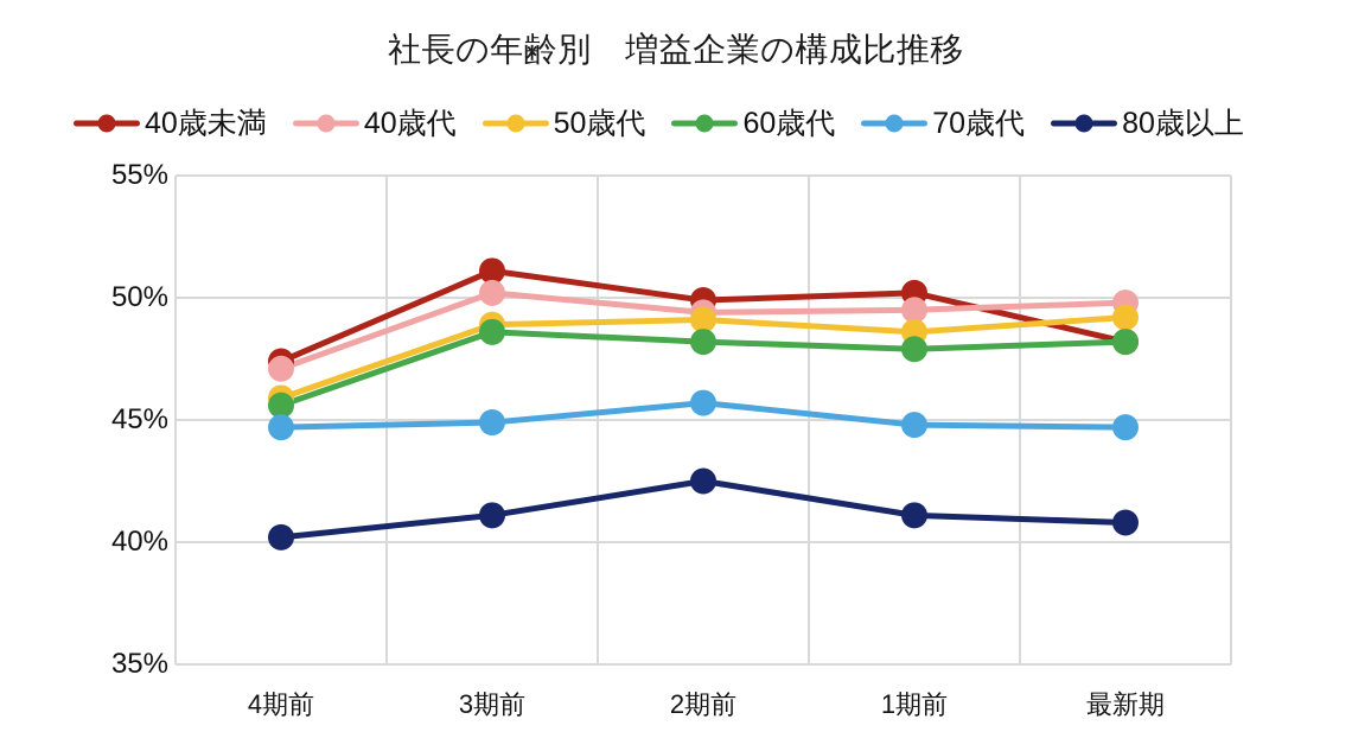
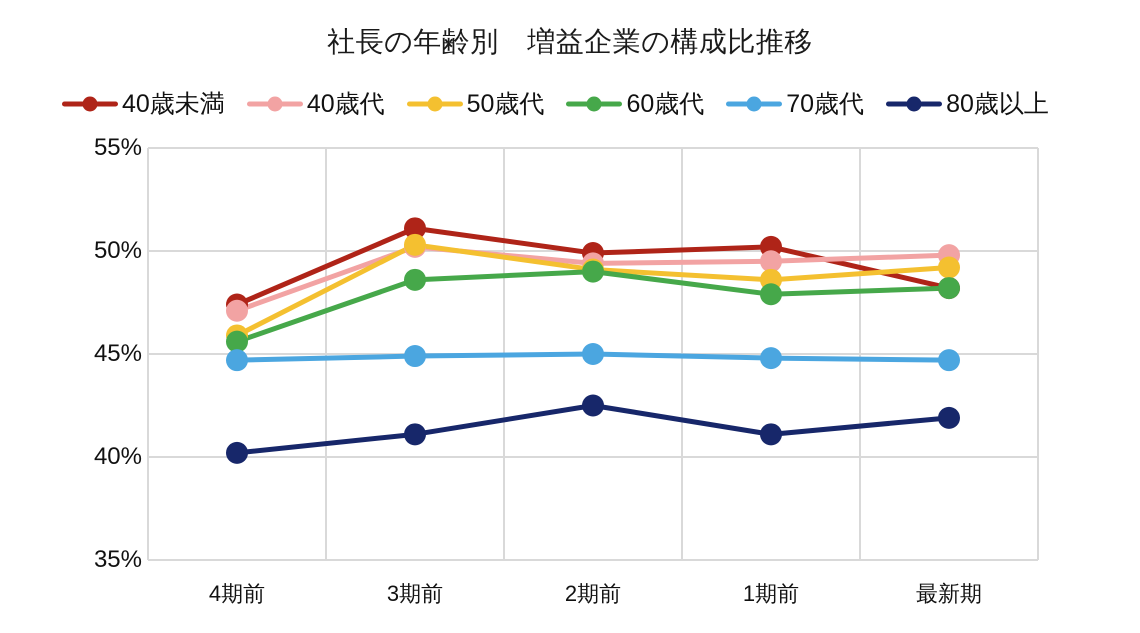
50歳代/3期前: 48.9% -> 50.3%
60歳代/2期前: 48.2% -> 49.0%
70歳代/2期前: 45.7% -> 45.0%
80歳以上/最新期: 40.8% -> 41.9%
